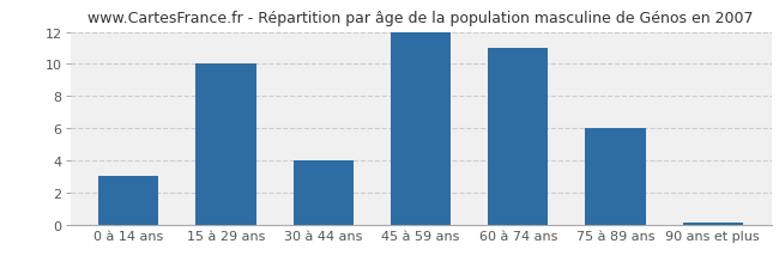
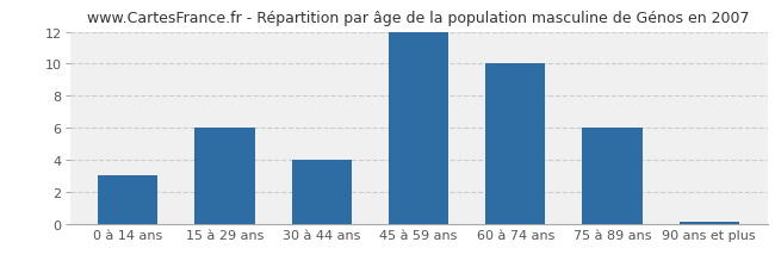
15 à 29 ans: 10.0 -> 6.0
60 à 74 ans: 11.0 -> 10.0
